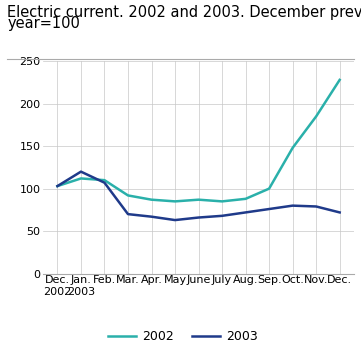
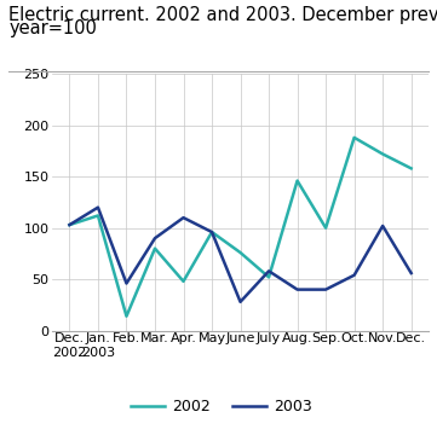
2002/Feb.: 110 -> 14
2003/Feb.: 107 -> 46
2002/Mar.: 92 -> 80
2003/Mar.: 70 -> 90
2002/Apr.: 87 -> 48
2003/Apr.: 67 -> 110
2002/May: 85 -> 96
2003/May: 63 -> 96
2002/June: 87 -> 76
2003/June: 66 -> 28
2002/July: 85 -> 52
2003/July: 68 -> 58
2002/Aug.: 88 -> 146
2003/Aug.: 72 -> 40
2003/Sep.: 76 -> 40
2002/Oct.: 148 -> 188
2003/Oct.: 80 -> 54
2002/Nov.: 185 -> 172
2003/Nov.: 79 -> 102
2002/Dec.: 228 -> 158
2003/Dec.: 72 -> 56
